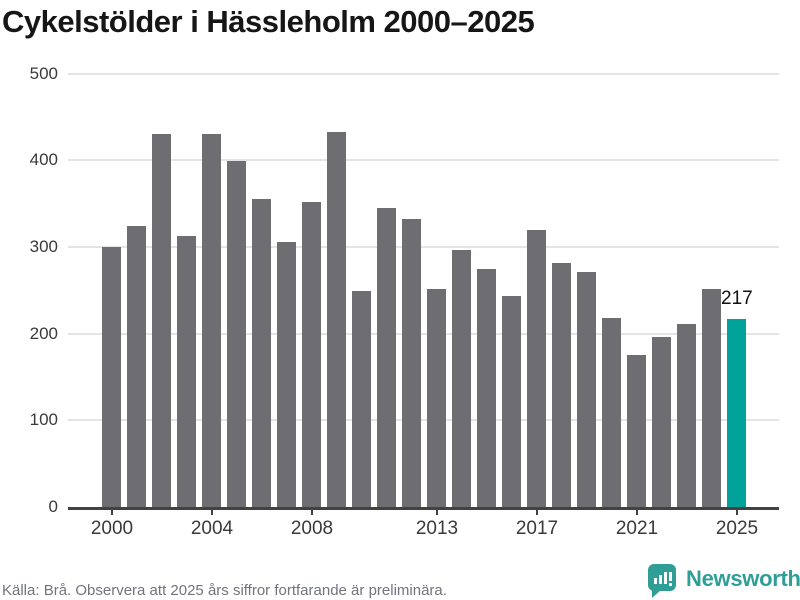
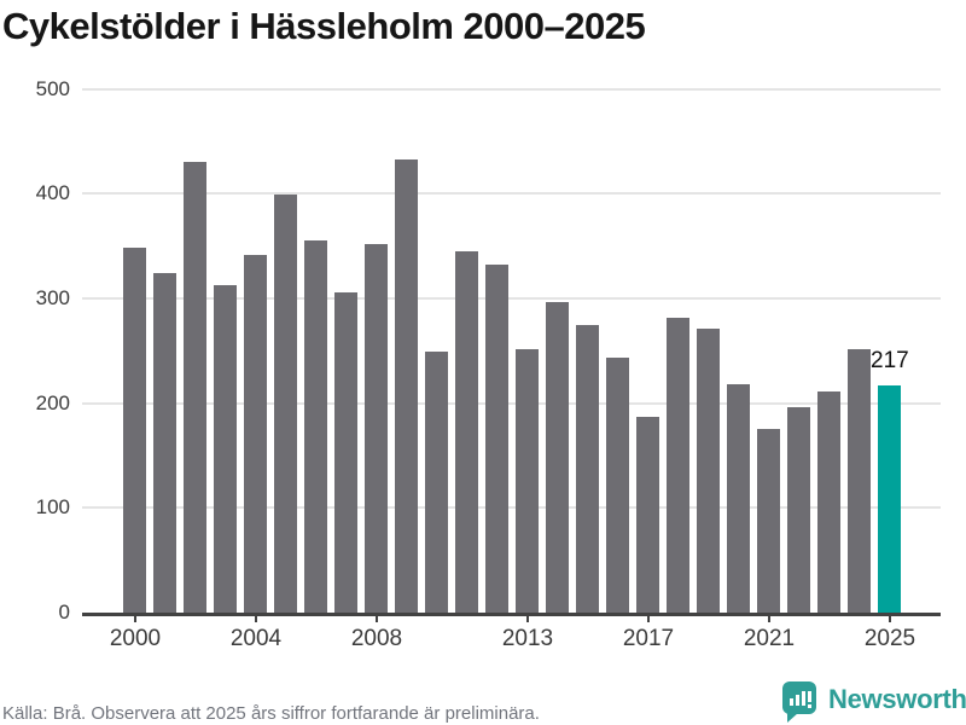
2000: 300 -> 350
2004: 430 -> 340
2017: 320 -> 190
